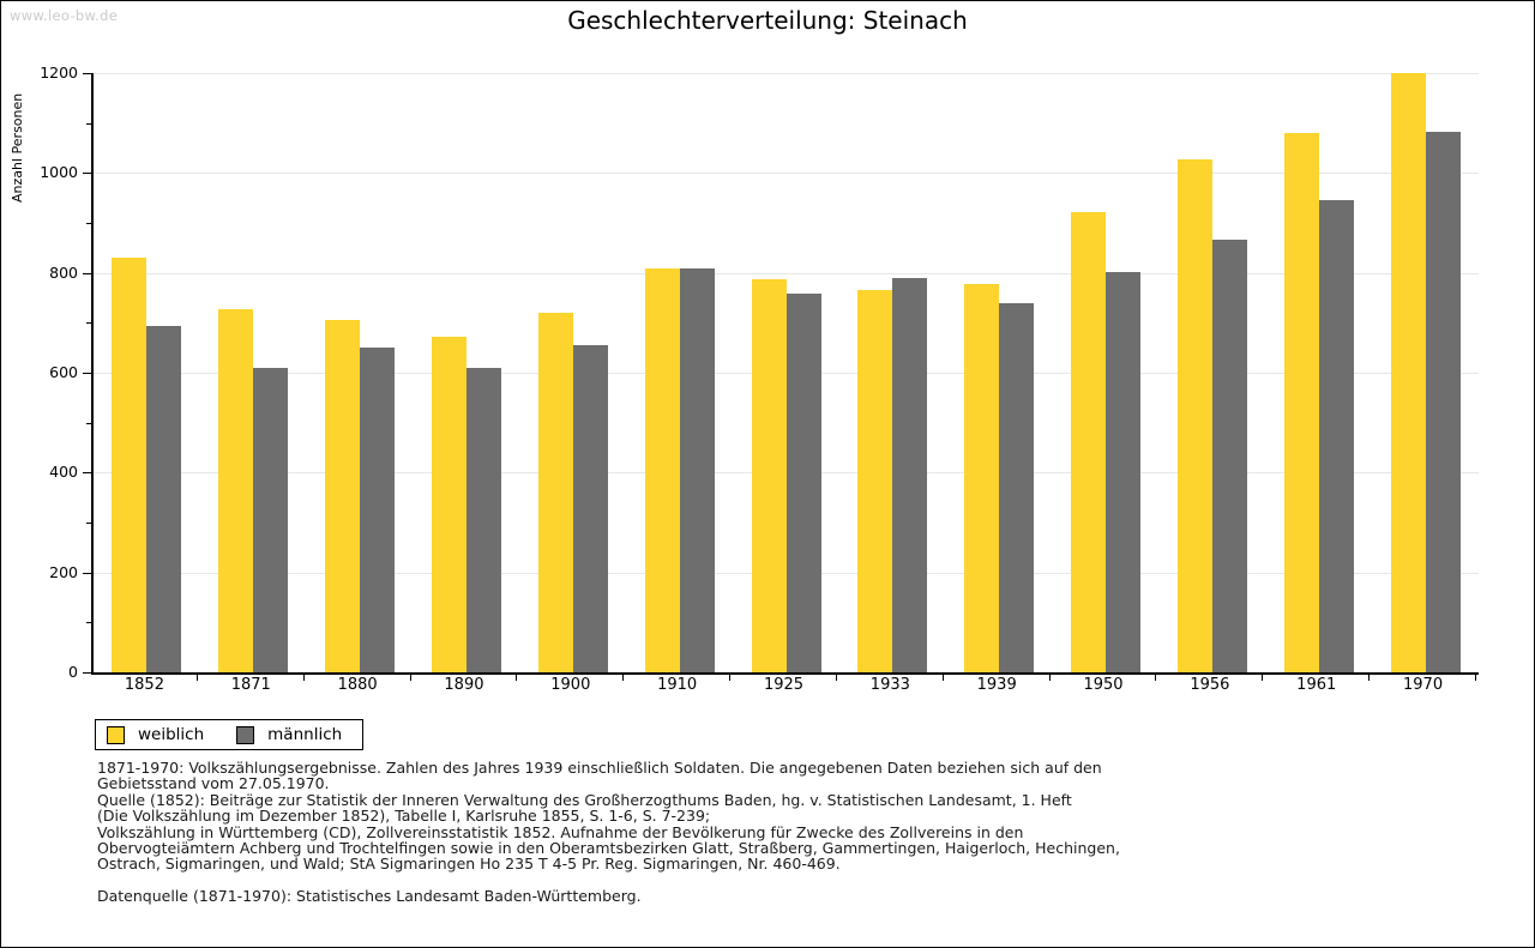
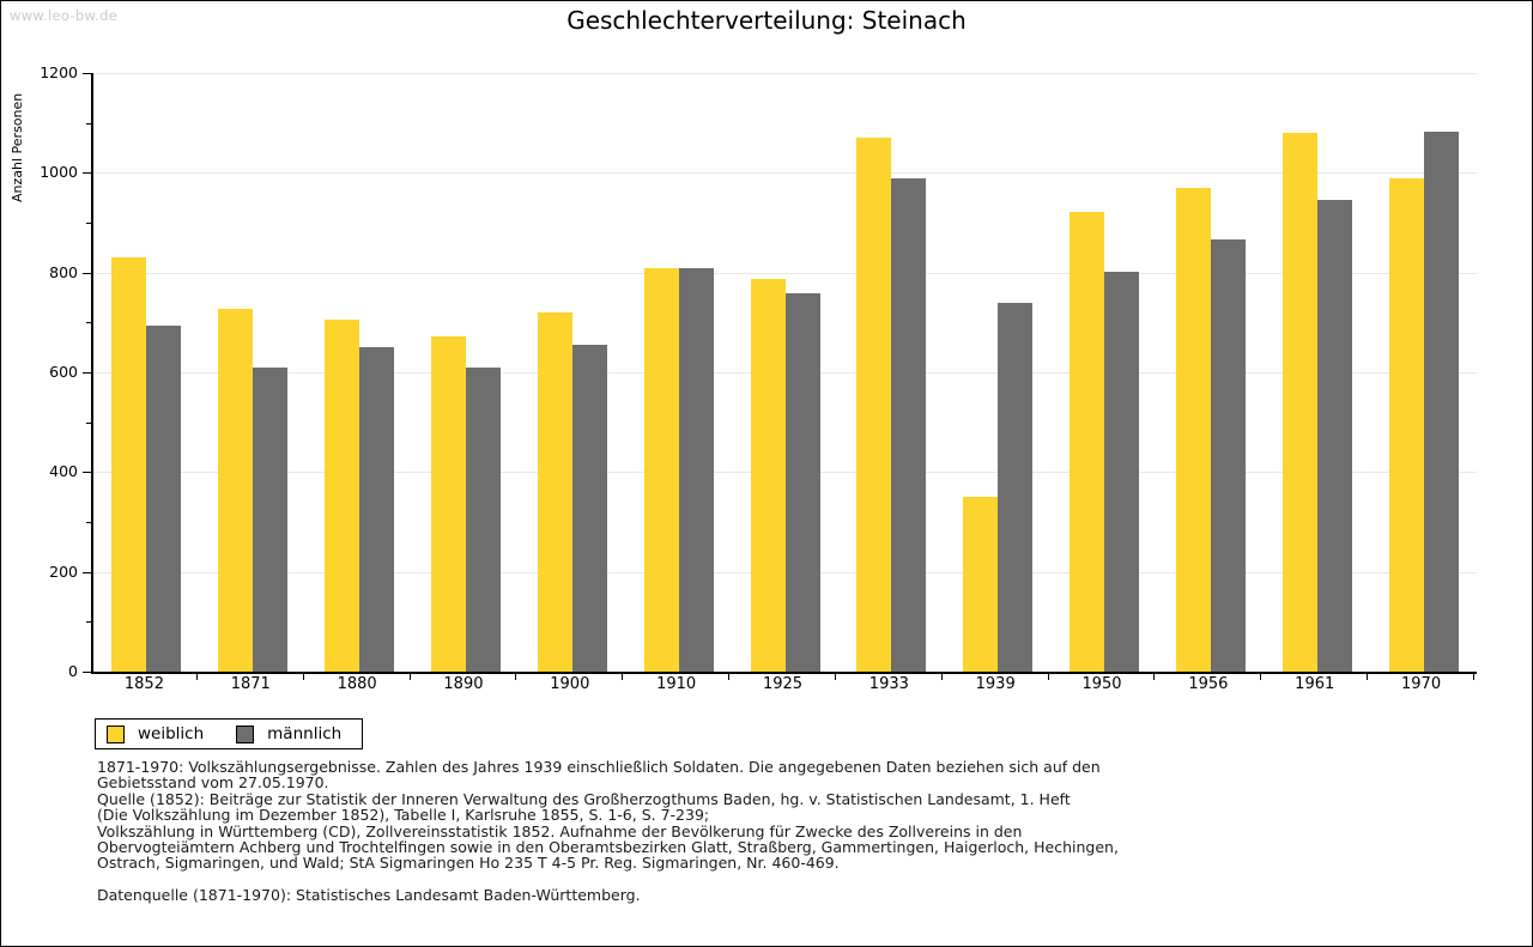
weiblich/1933: 770 -> 1070
männlich/1933: 790 -> 990
weiblich/1939: 780 -> 350
weiblich/1956: 1030 -> 970
weiblich/1970: 1200 -> 990
